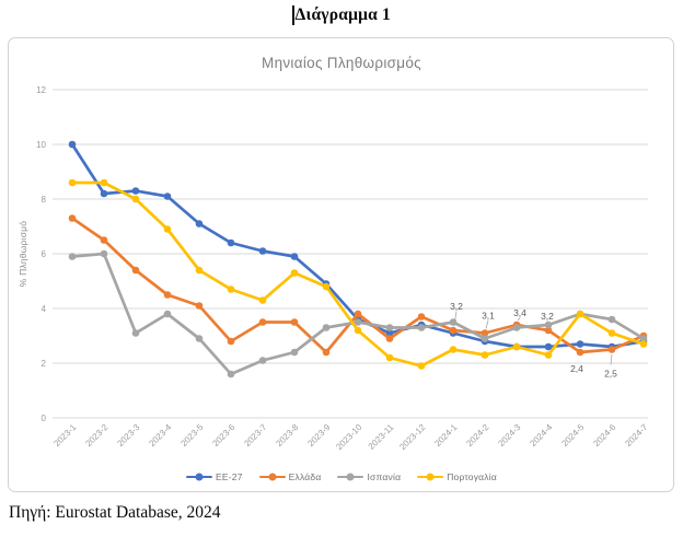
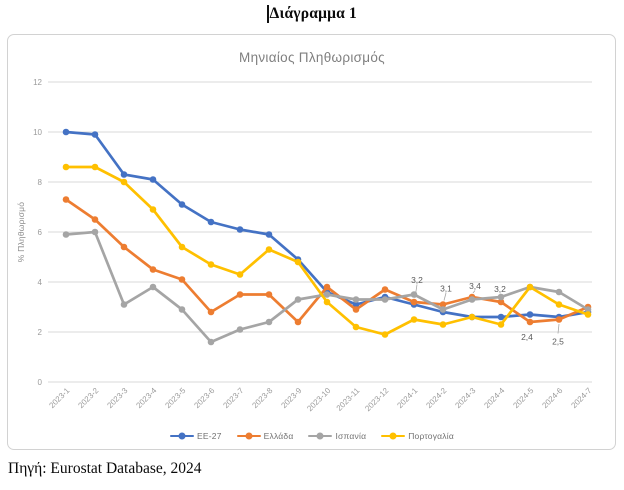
ΕΕ-27/2023-2: 8.2 -> 9.9
